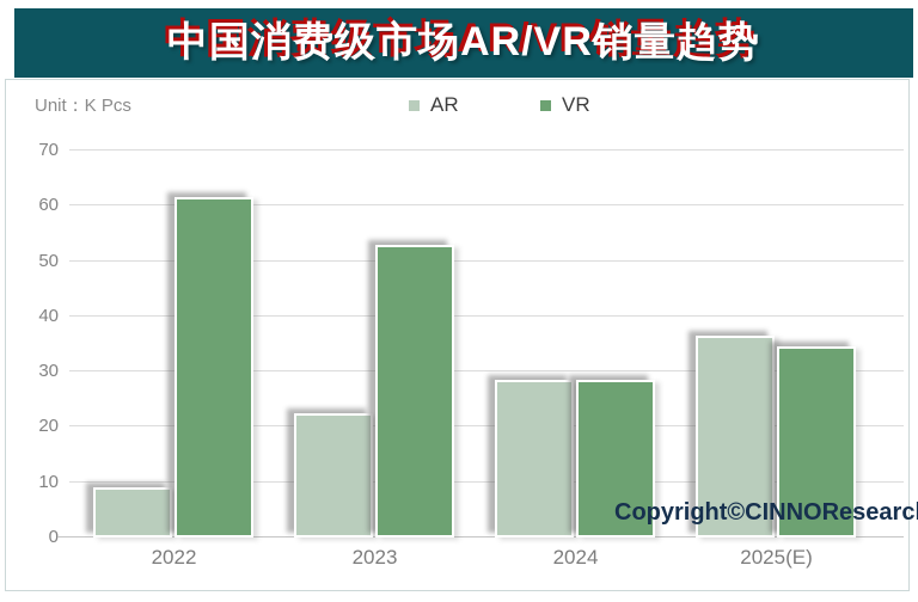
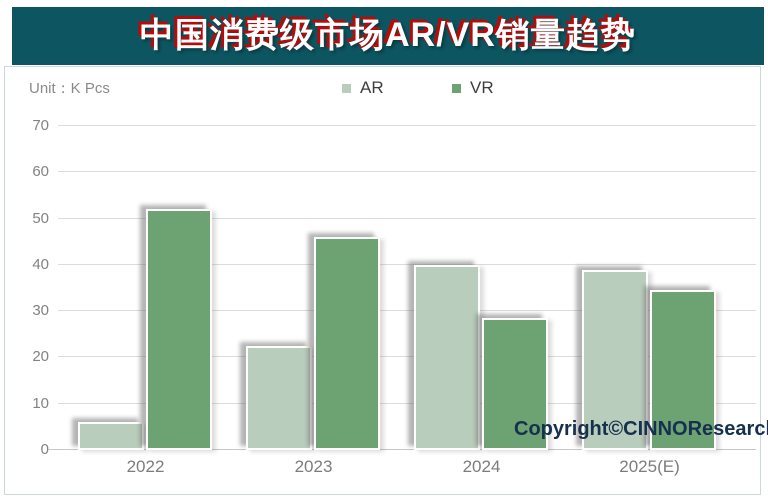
AR/2022: 9 -> 6
VR/2022: 62 -> 52
VR/2023: 53 -> 46
AR/2024: 28 -> 40
AR/2025(E): 36 -> 39
